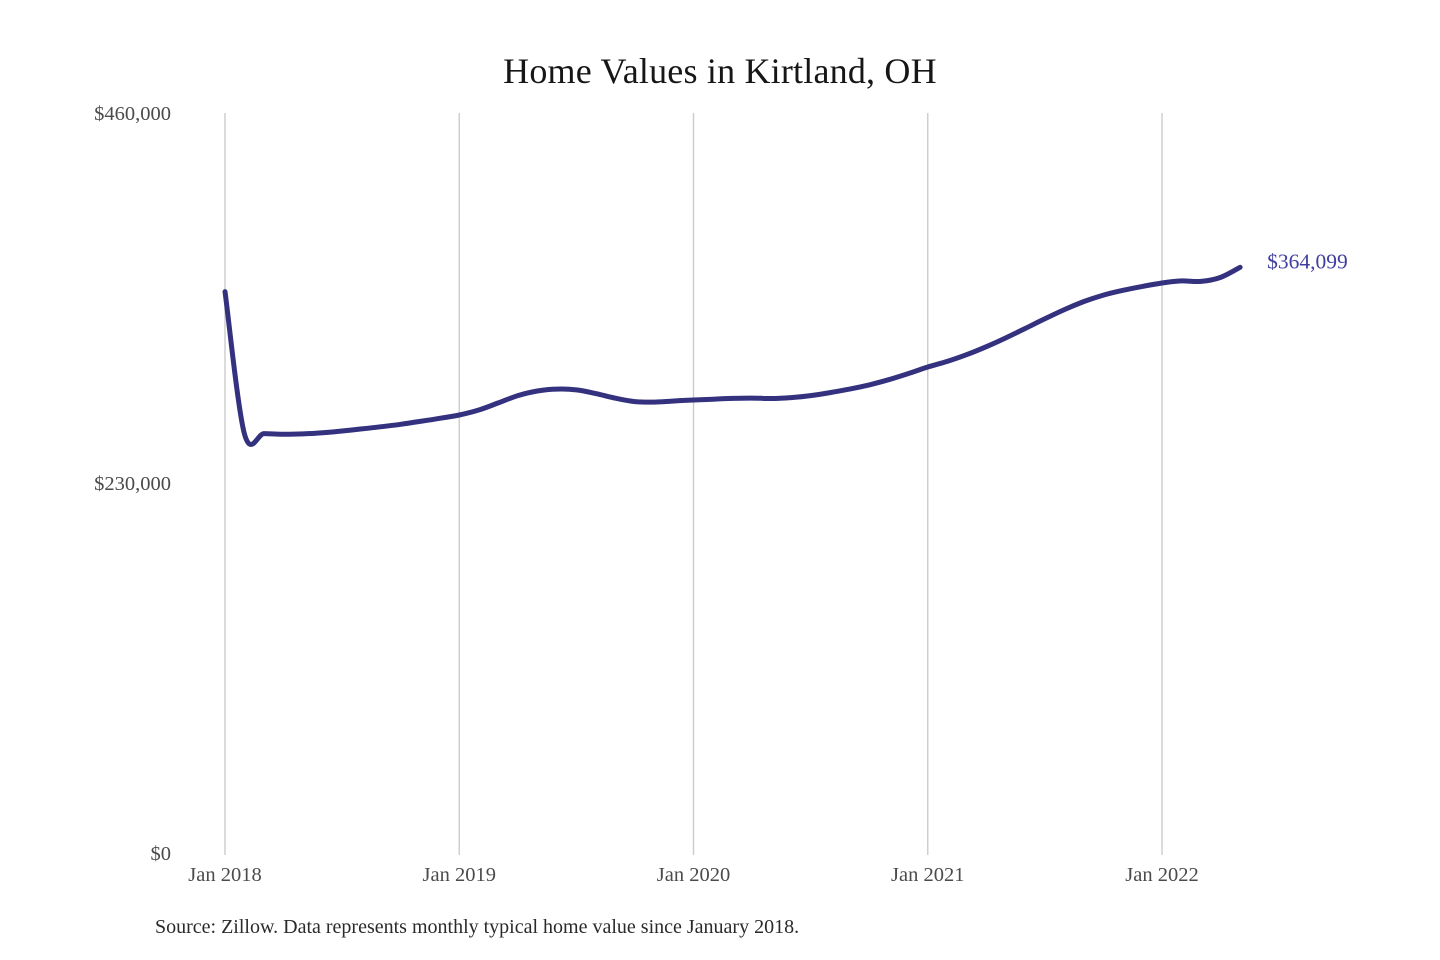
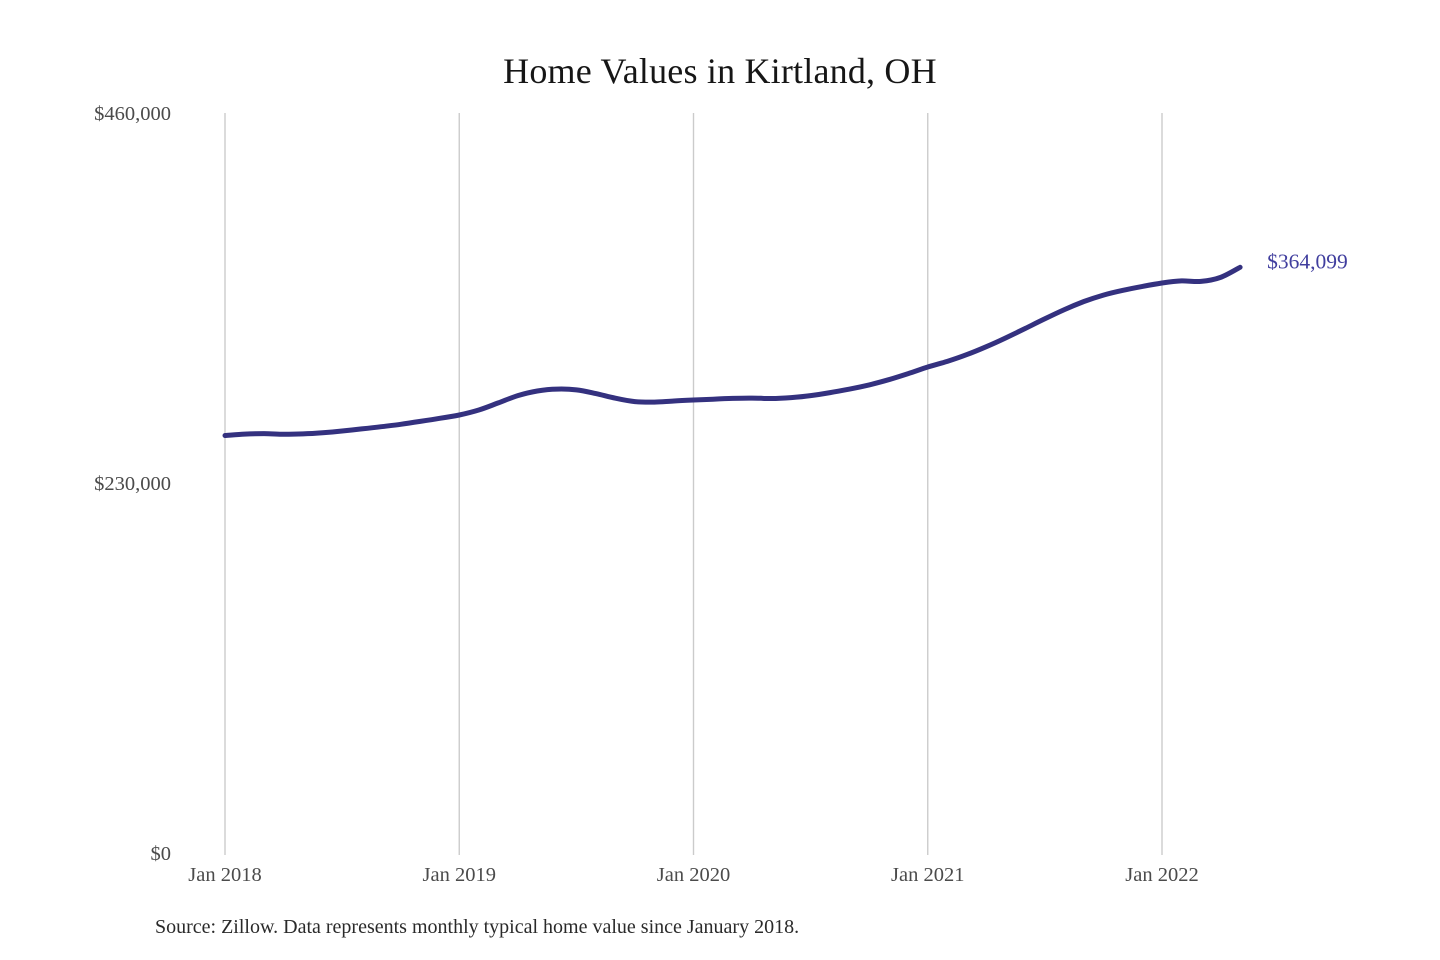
Jan 2018: $349000 -> $260000
